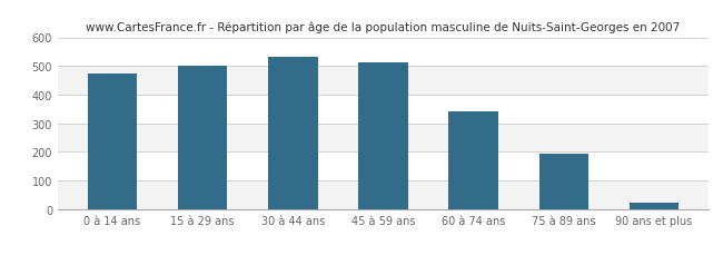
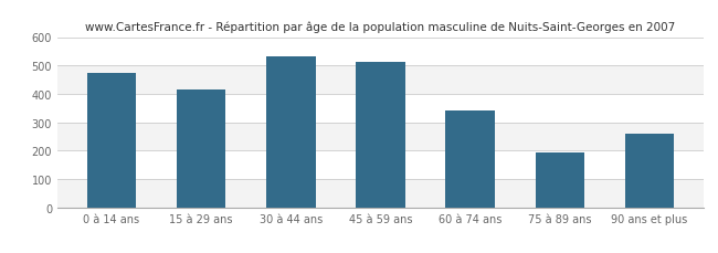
15 à 29 ans: 500 -> 415
90 ans et plus: 22 -> 260
